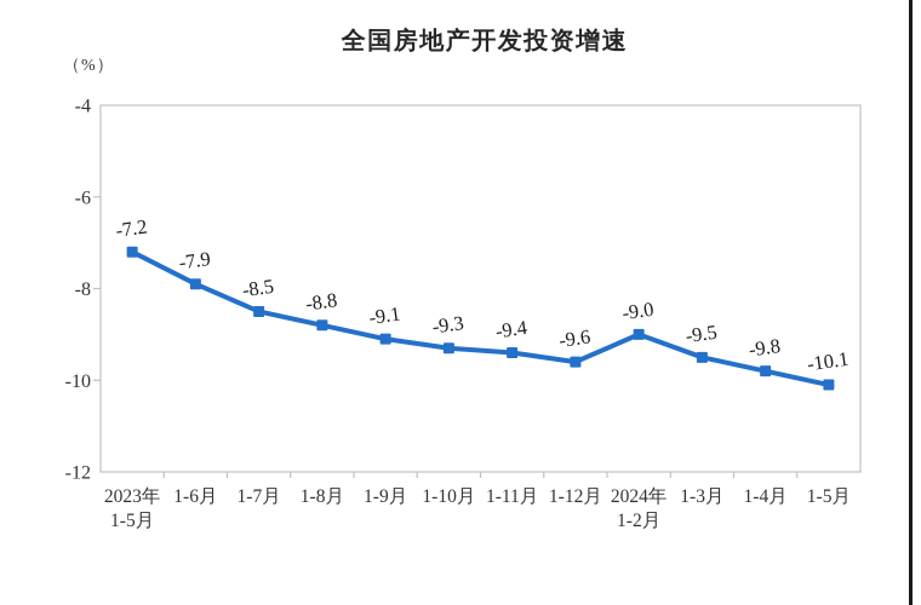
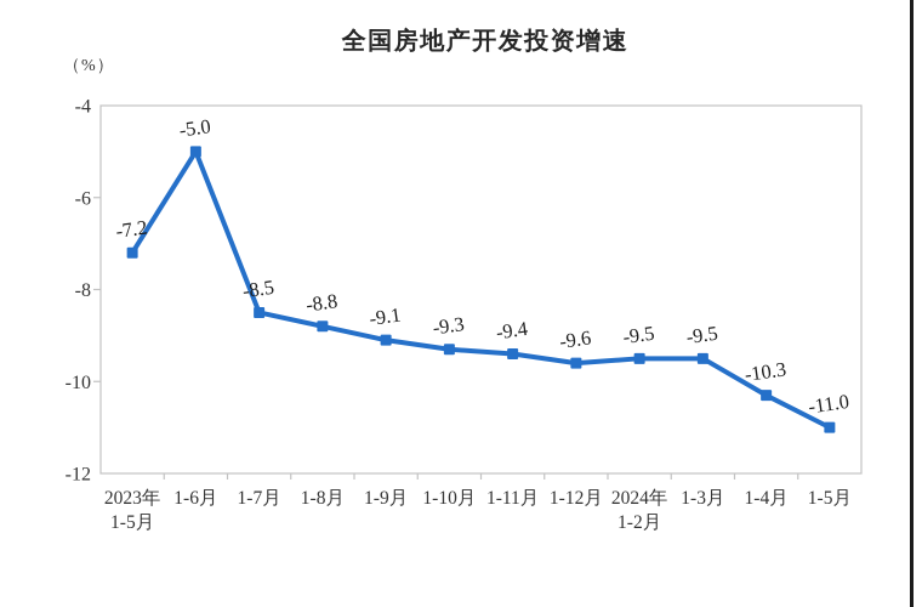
1-6月: -7.9 -> -5.0
2024年 1-2月: -9.0 -> -9.5
1-4月: -9.8 -> -10.3
1-5月: -10.1 -> -11.0
